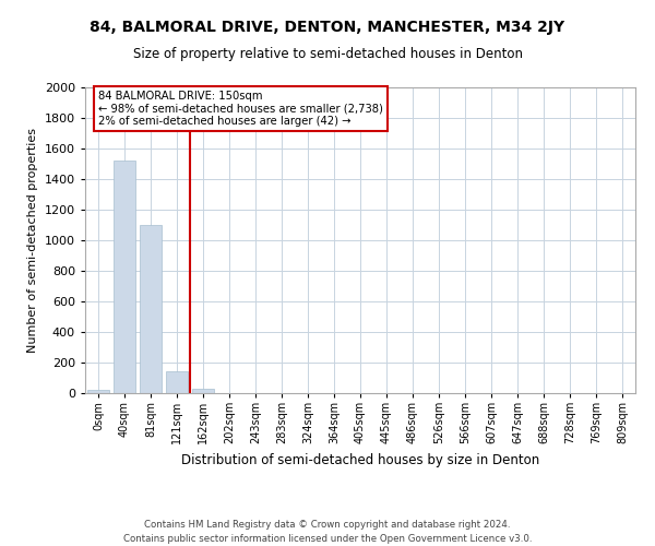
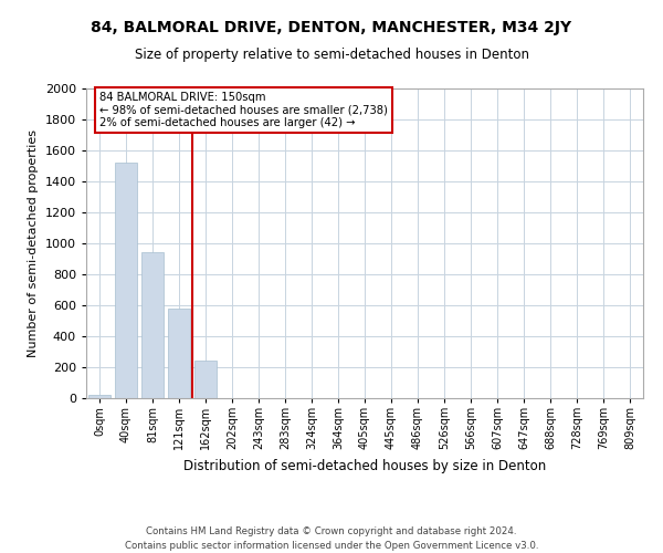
81sqm: 1100 -> 940
121sqm: 140 -> 580
162sqm: 30 -> 240
